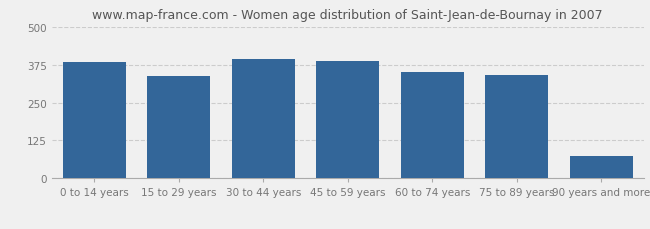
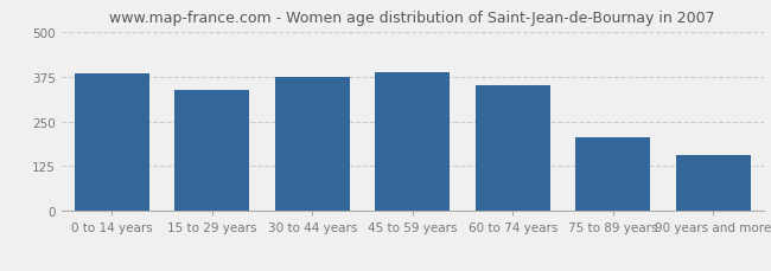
30 to 44 years: 392 -> 375
75 to 89 years: 340 -> 205
90 years and more: 75 -> 155
